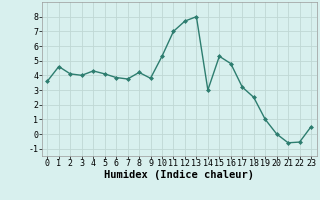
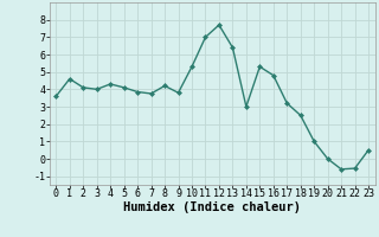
13: 8.0 -> 6.4
